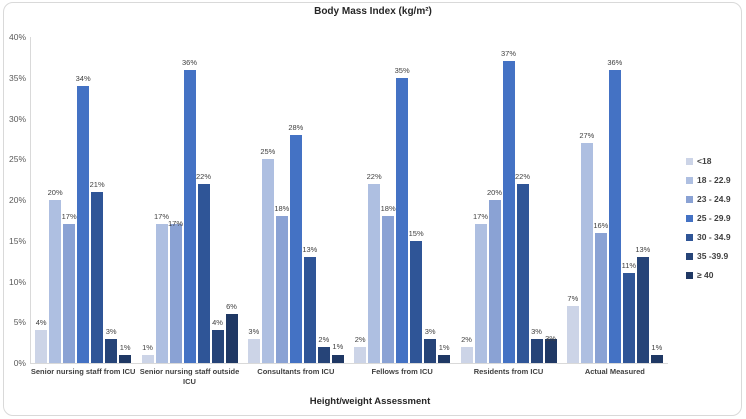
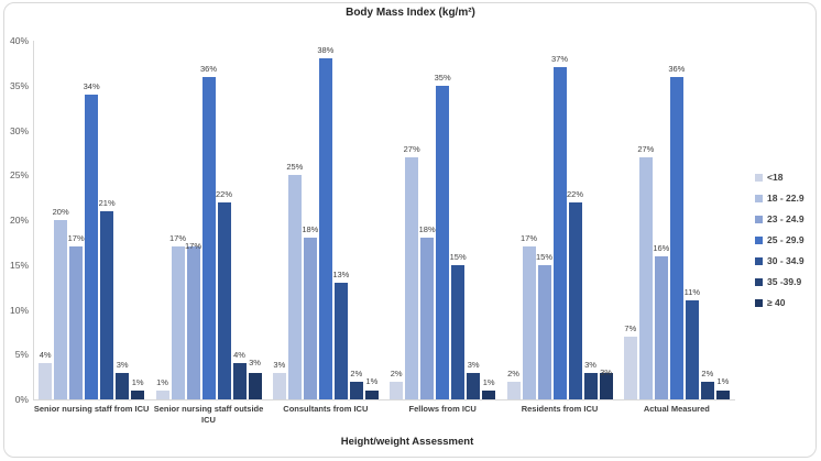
≥ 40/Senior nursing staff outside ICU: 6% -> 3%
25 - 29.9/Consultants from ICU: 28% -> 38%
18 - 22.9/Fellows from ICU: 22% -> 27%
23 - 24.9/Residents from ICU: 20% -> 15%
35 -39.9/Actual Measured: 13% -> 2%
